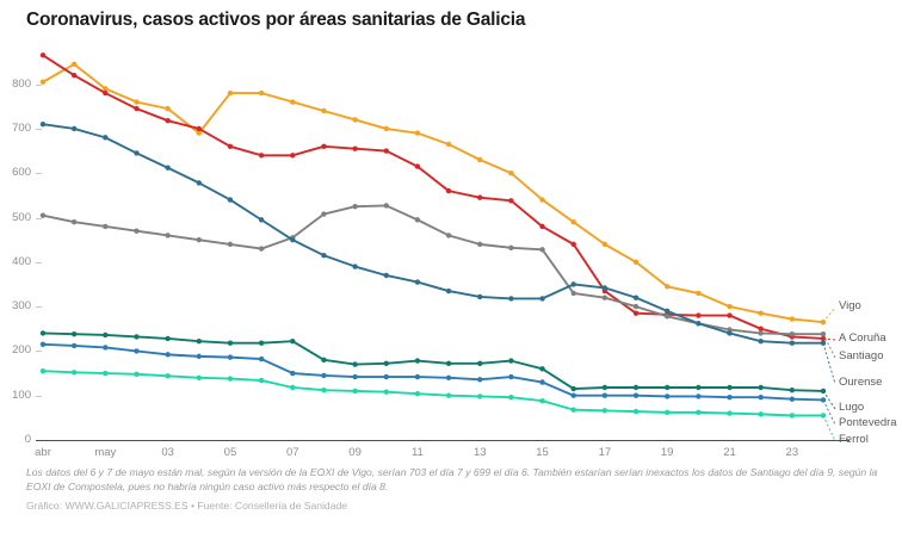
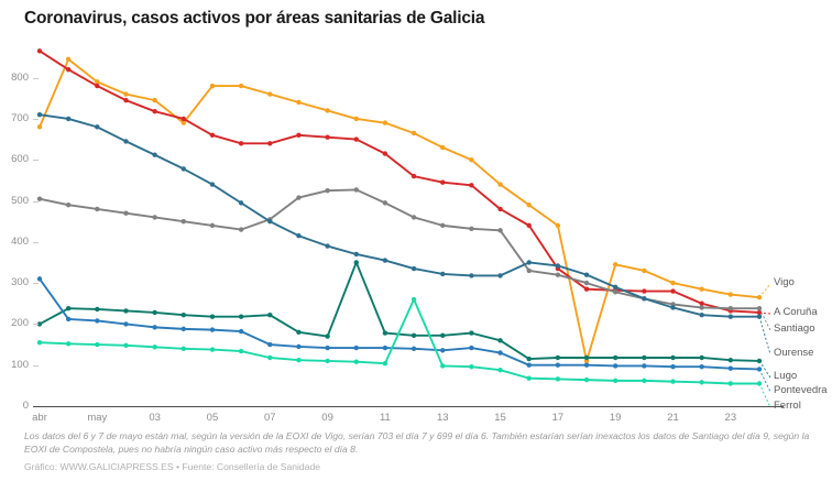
Vigo/abr: 800 -> 680
Lugo/abr: 240 -> 200
Pontevedra/abr: 220 -> 310
Lugo/11: 170 -> 350
Ferrol/13: 100 -> 260
Vigo/19: 400 -> 110
